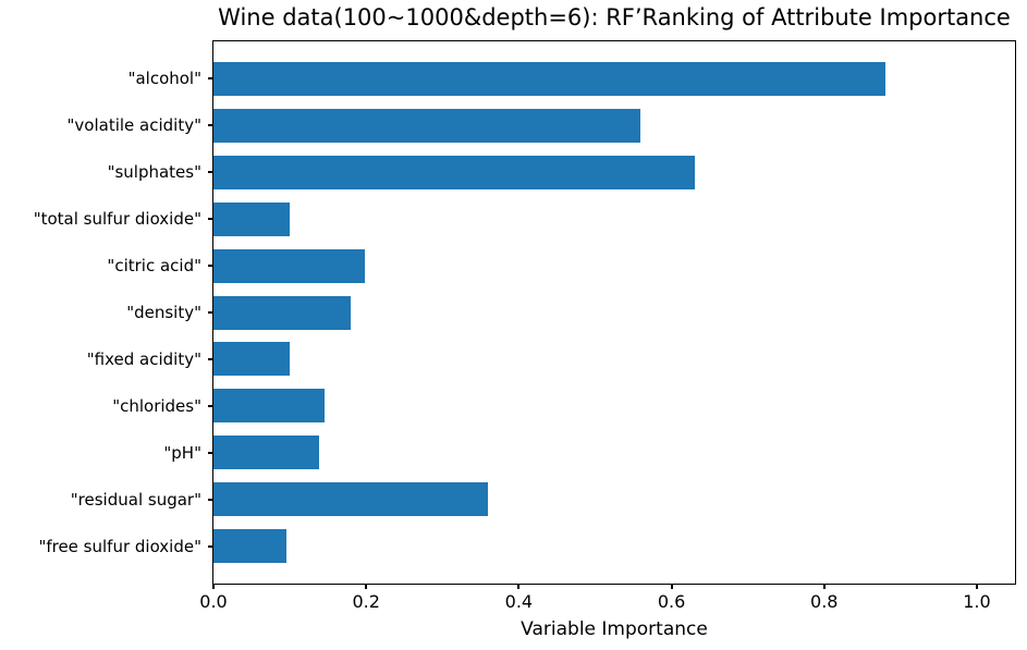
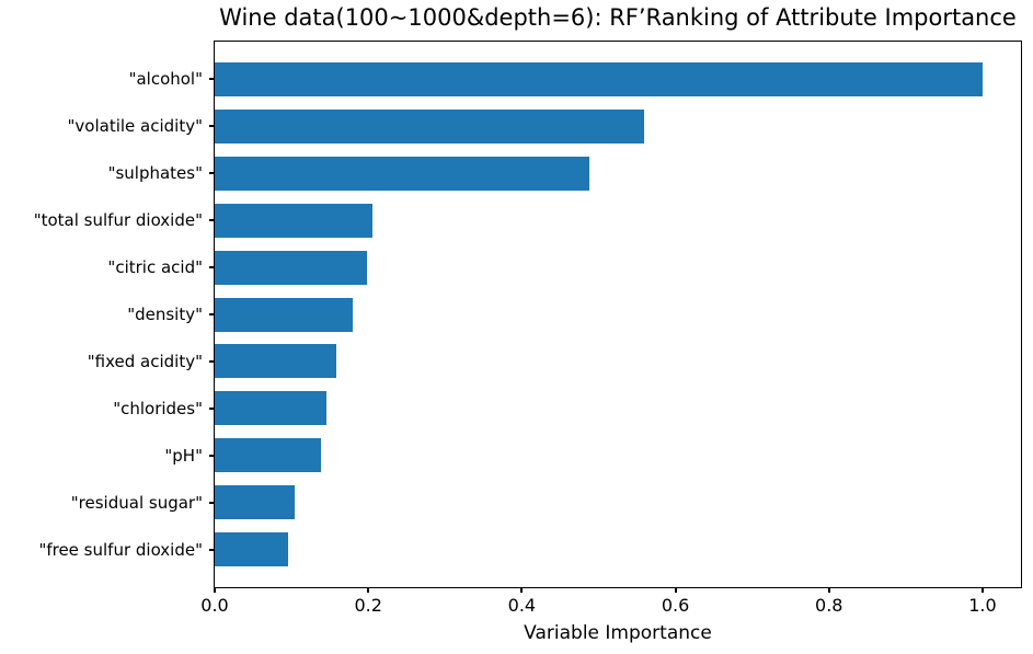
"alcohol": 0.88 -> 1.00
"sulphates": 0.63 -> 0.49
"total sulfur dioxide": 0.10 -> 0.20
"fixed acidity": 0.10 -> 0.16
"residual sugar": 0.36 -> 0.10
